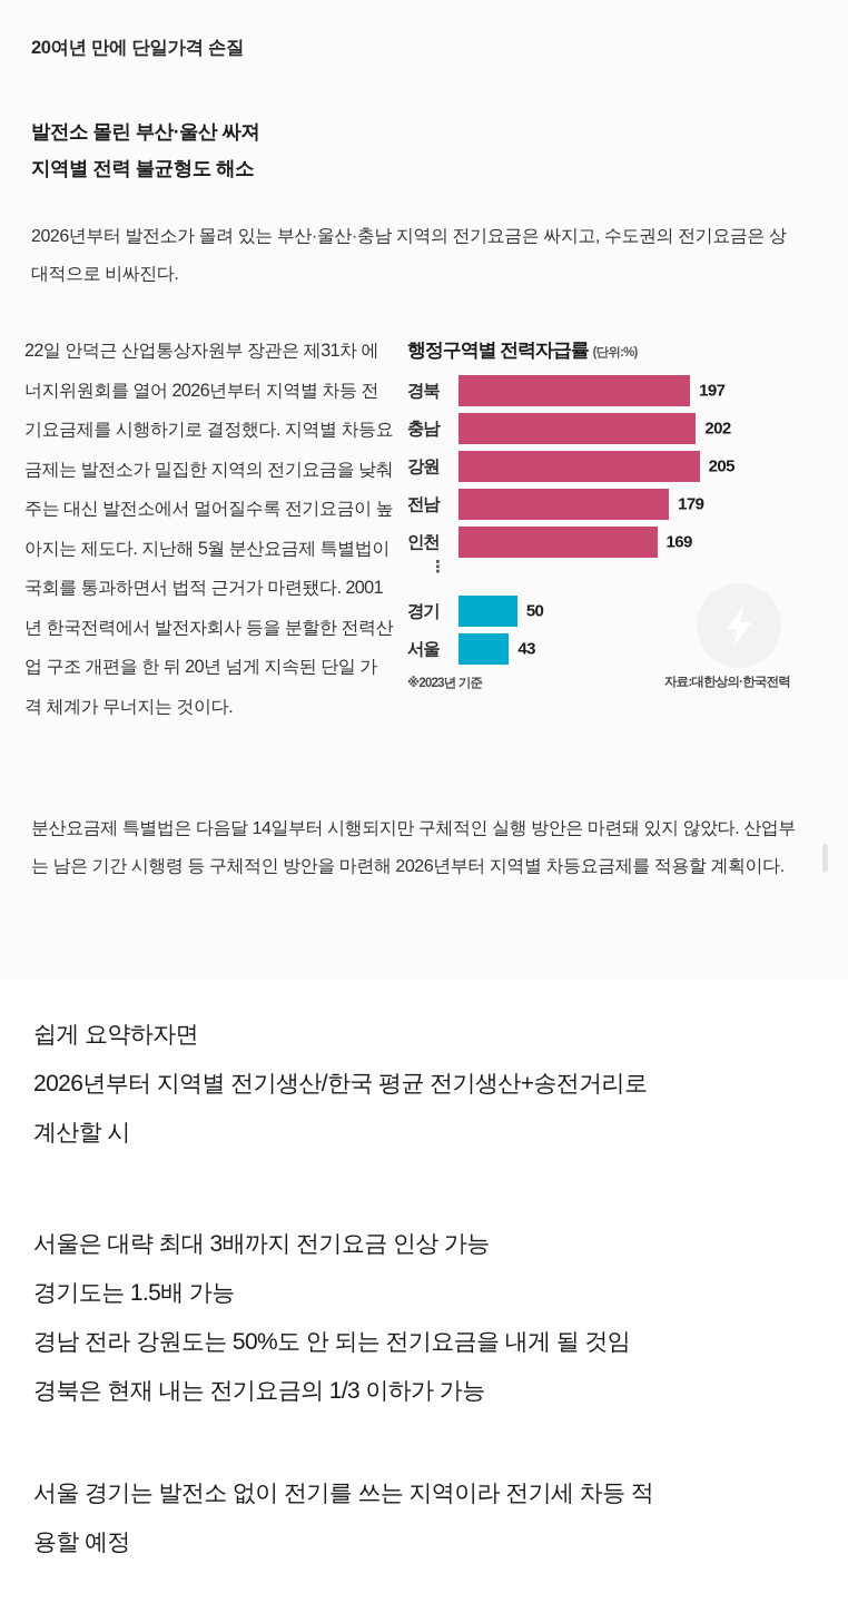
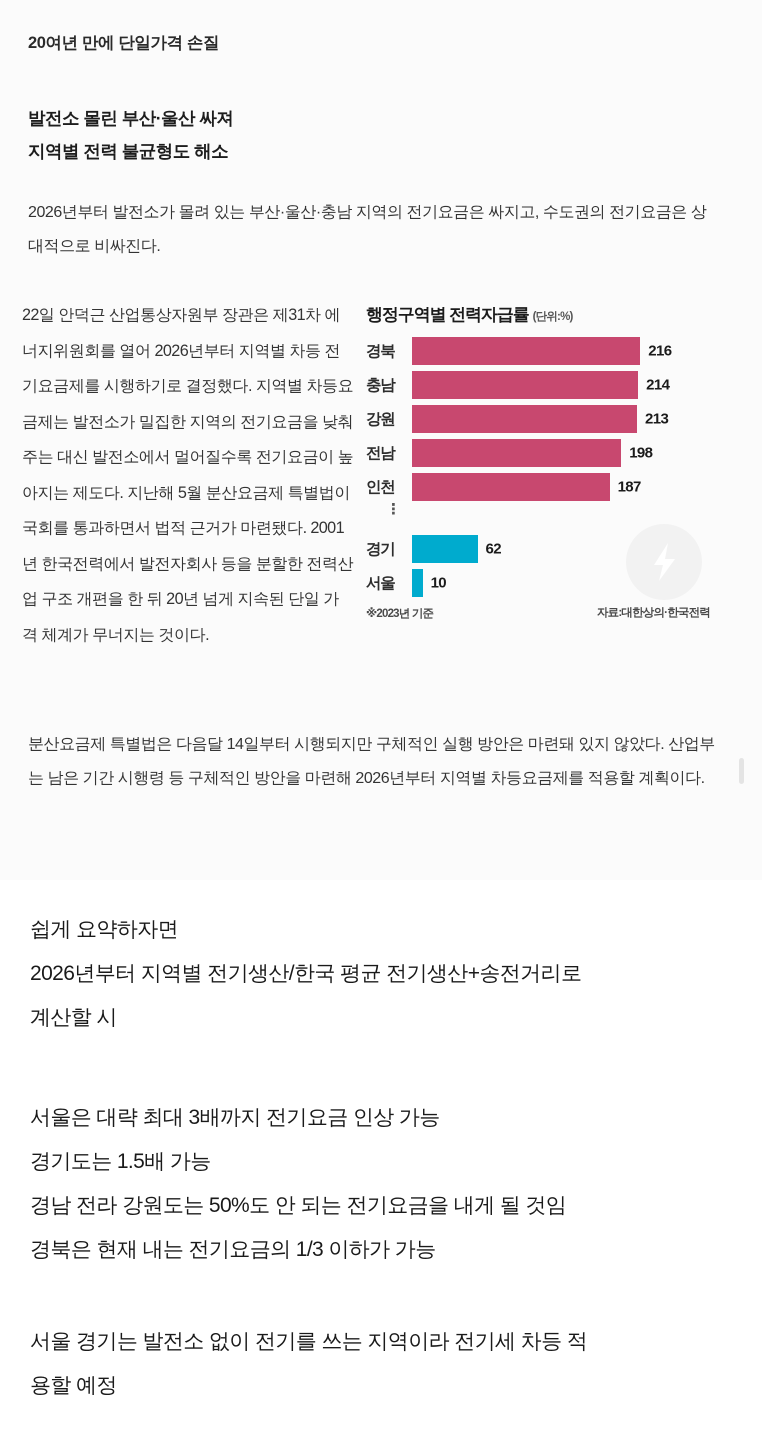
경북: 197 -> 216
충남: 202 -> 214
강원: 205 -> 213
전남: 179 -> 198
인천: 169 -> 187
경기: 50 -> 62
서울: 43 -> 10
